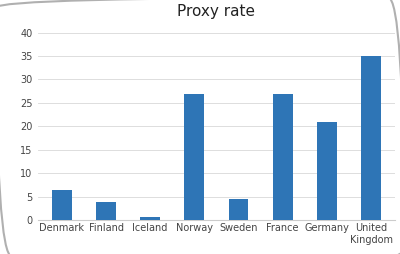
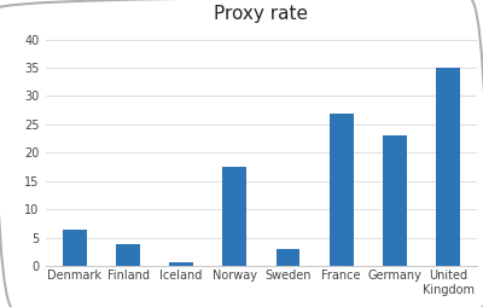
Norway: 27.0 -> 17.5
Sweden: 4.5 -> 3.0
Germany: 21.0 -> 23.0
